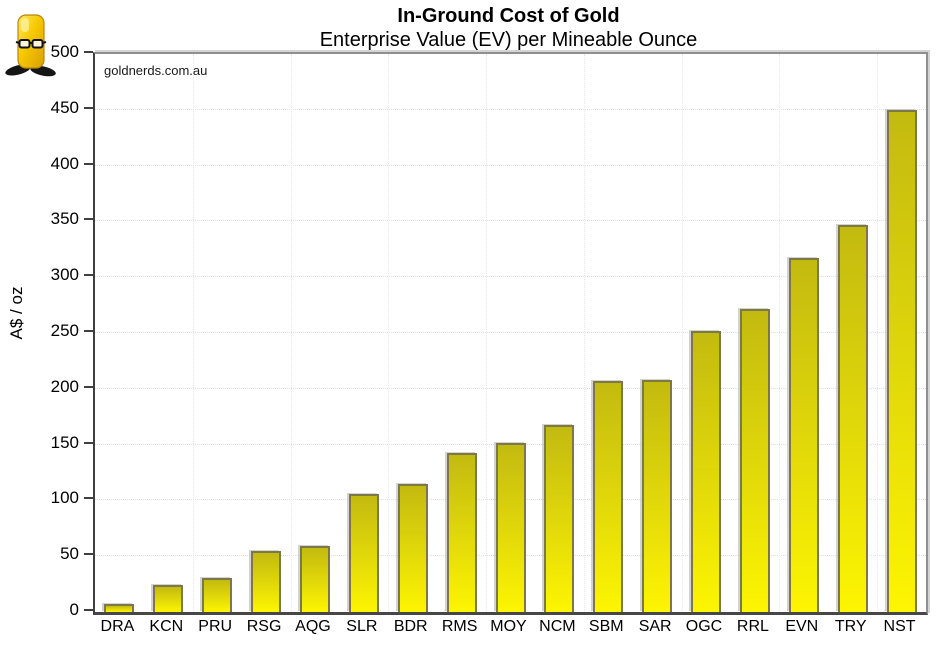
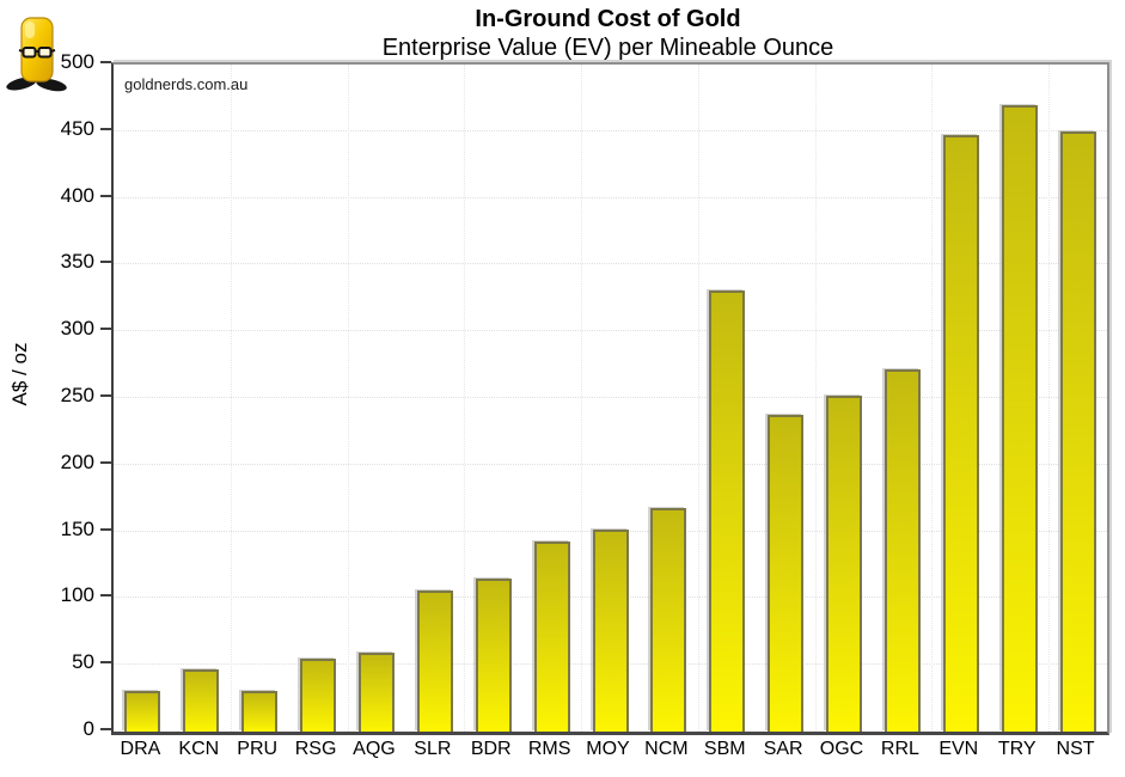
DRA: 5 -> 29
KCN: 22 -> 45
SBM: 205 -> 329
SAR: 206 -> 236
EVN: 315 -> 445
TRY: 345 -> 468
